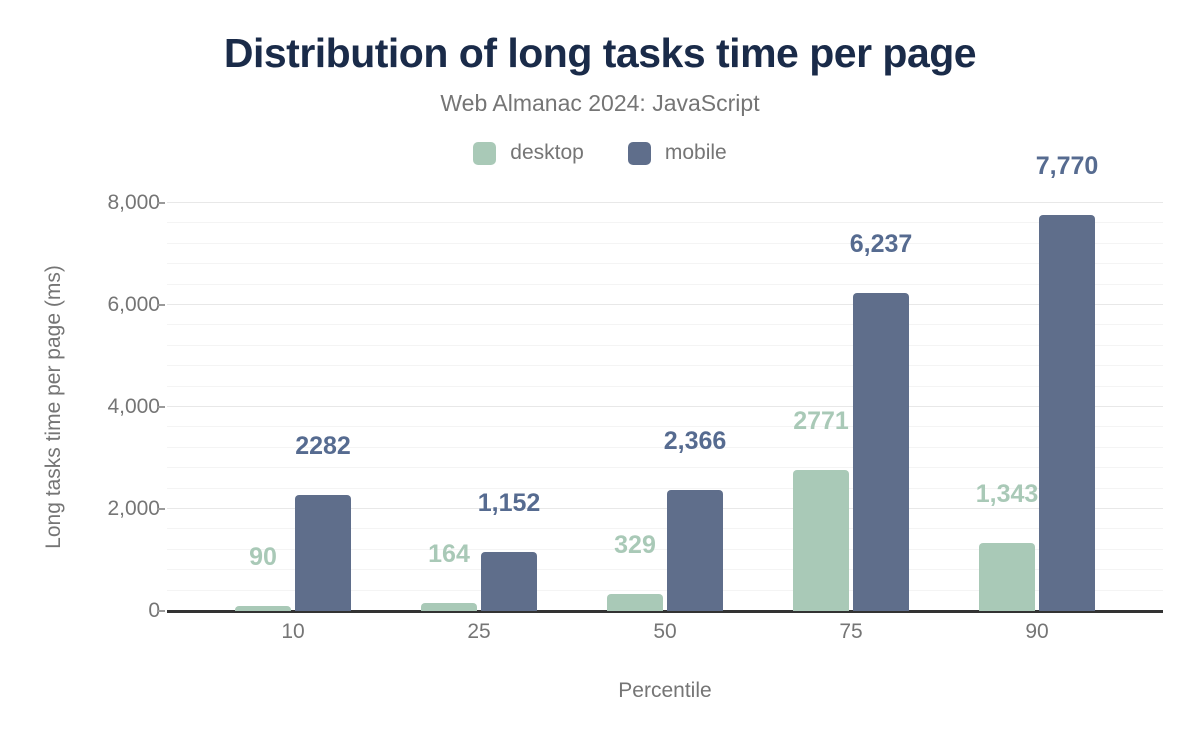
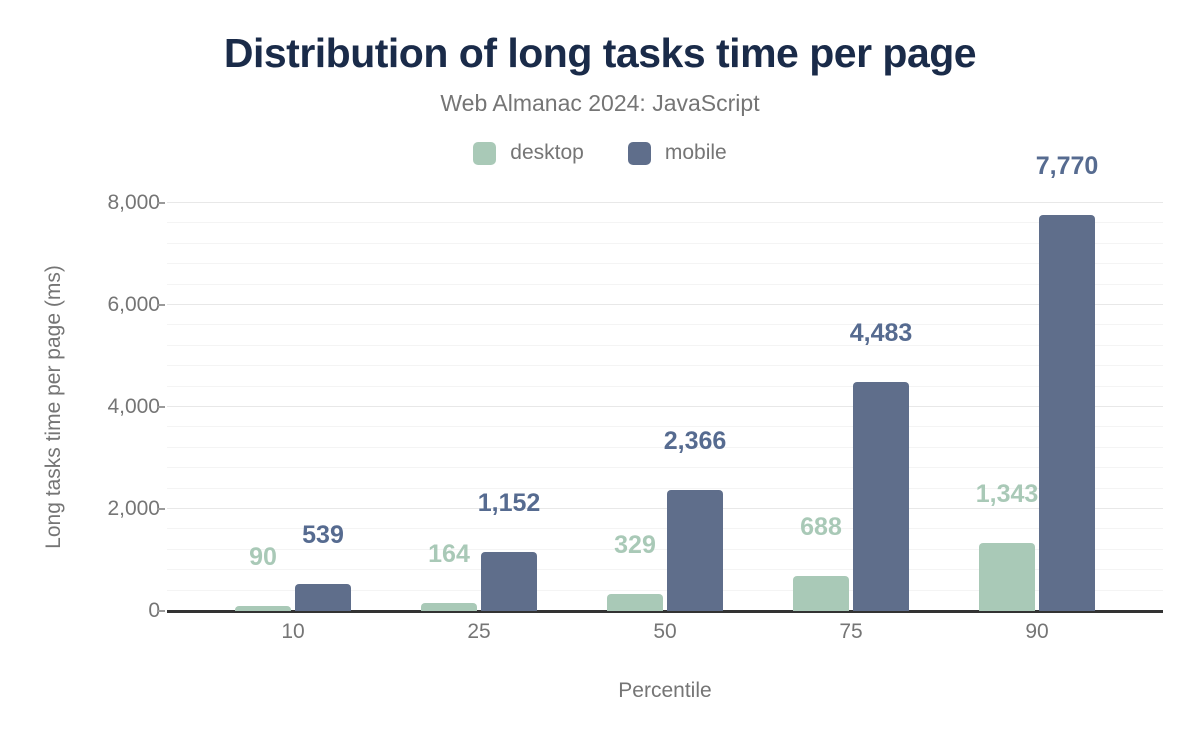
mobile/10: 2282 -> 539
desktop/75: 2771 -> 688
mobile/75: 6,237 -> 4,483
